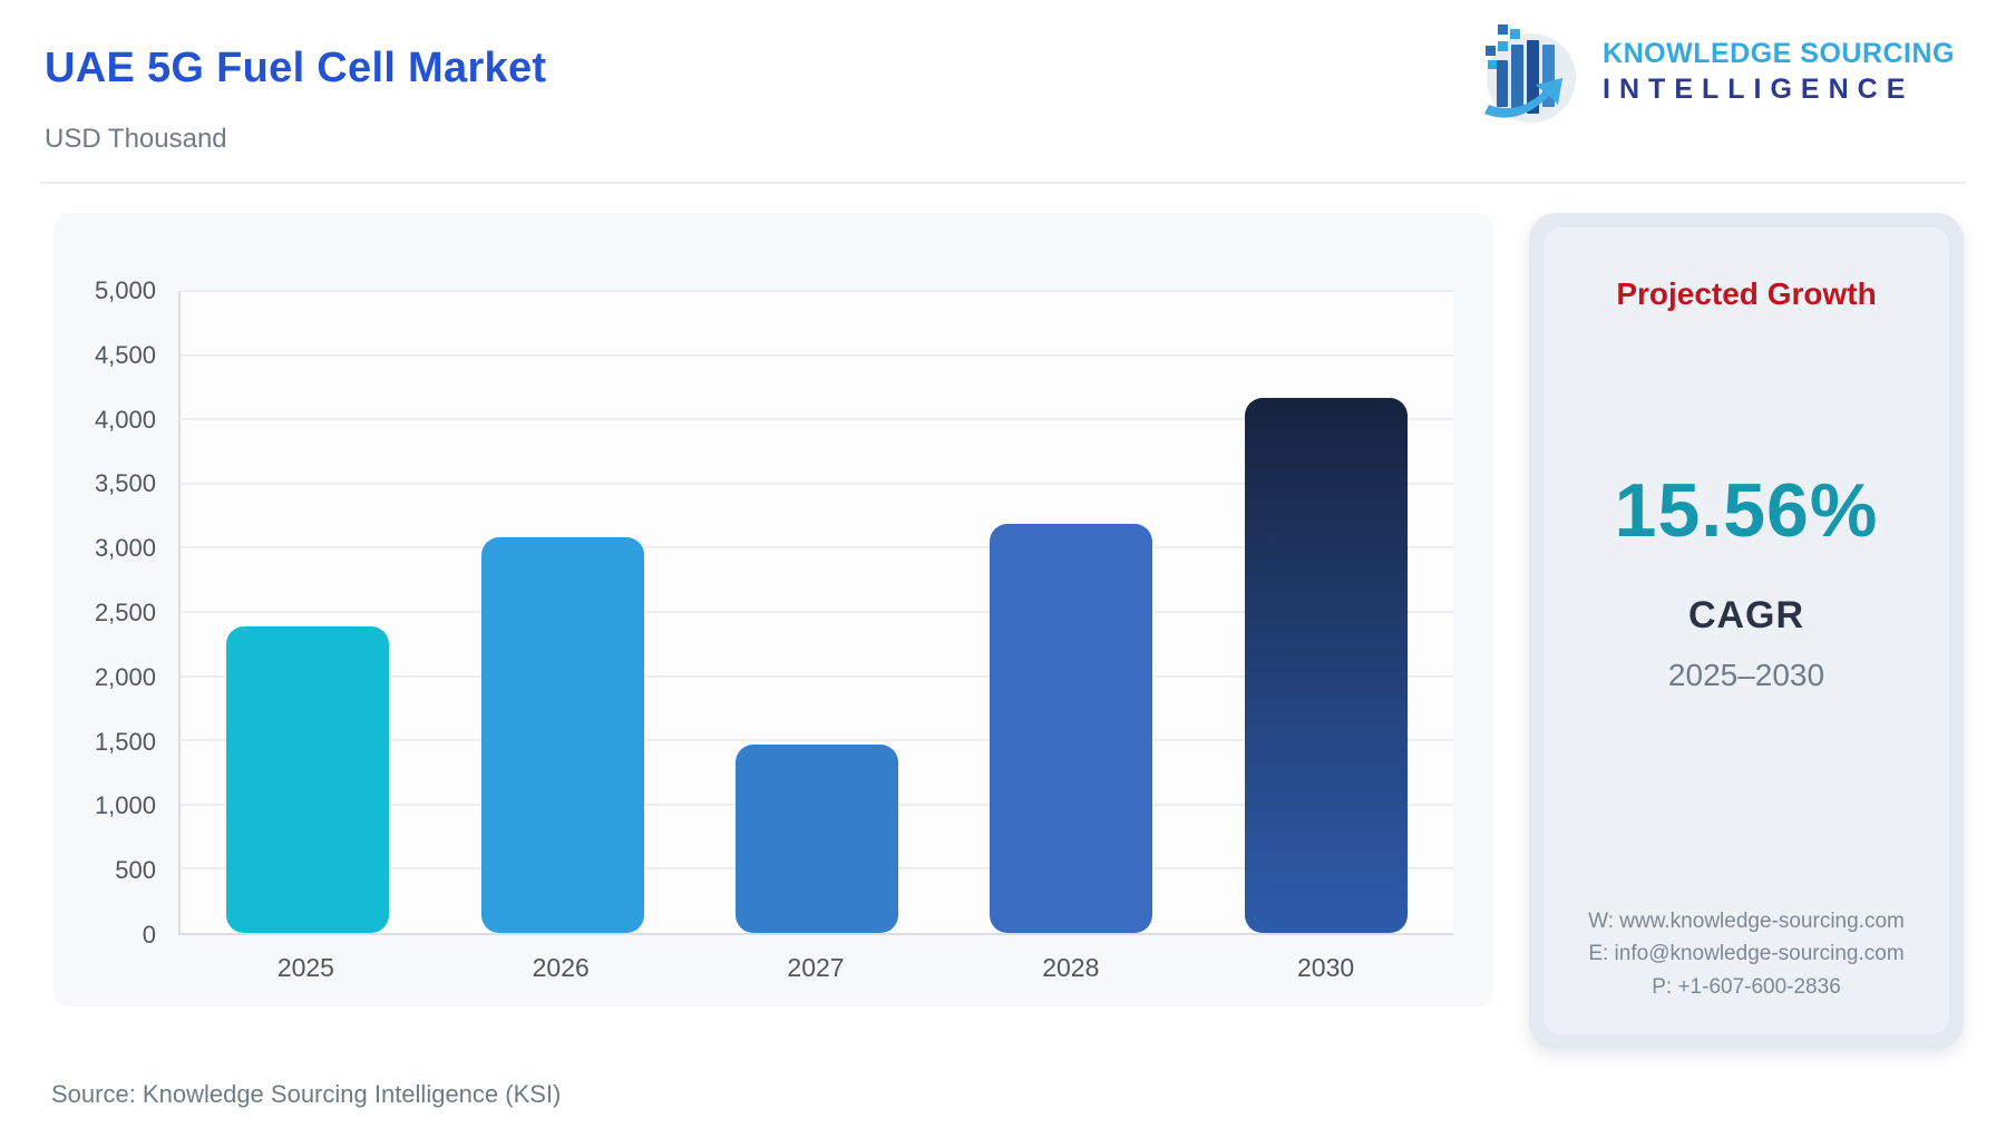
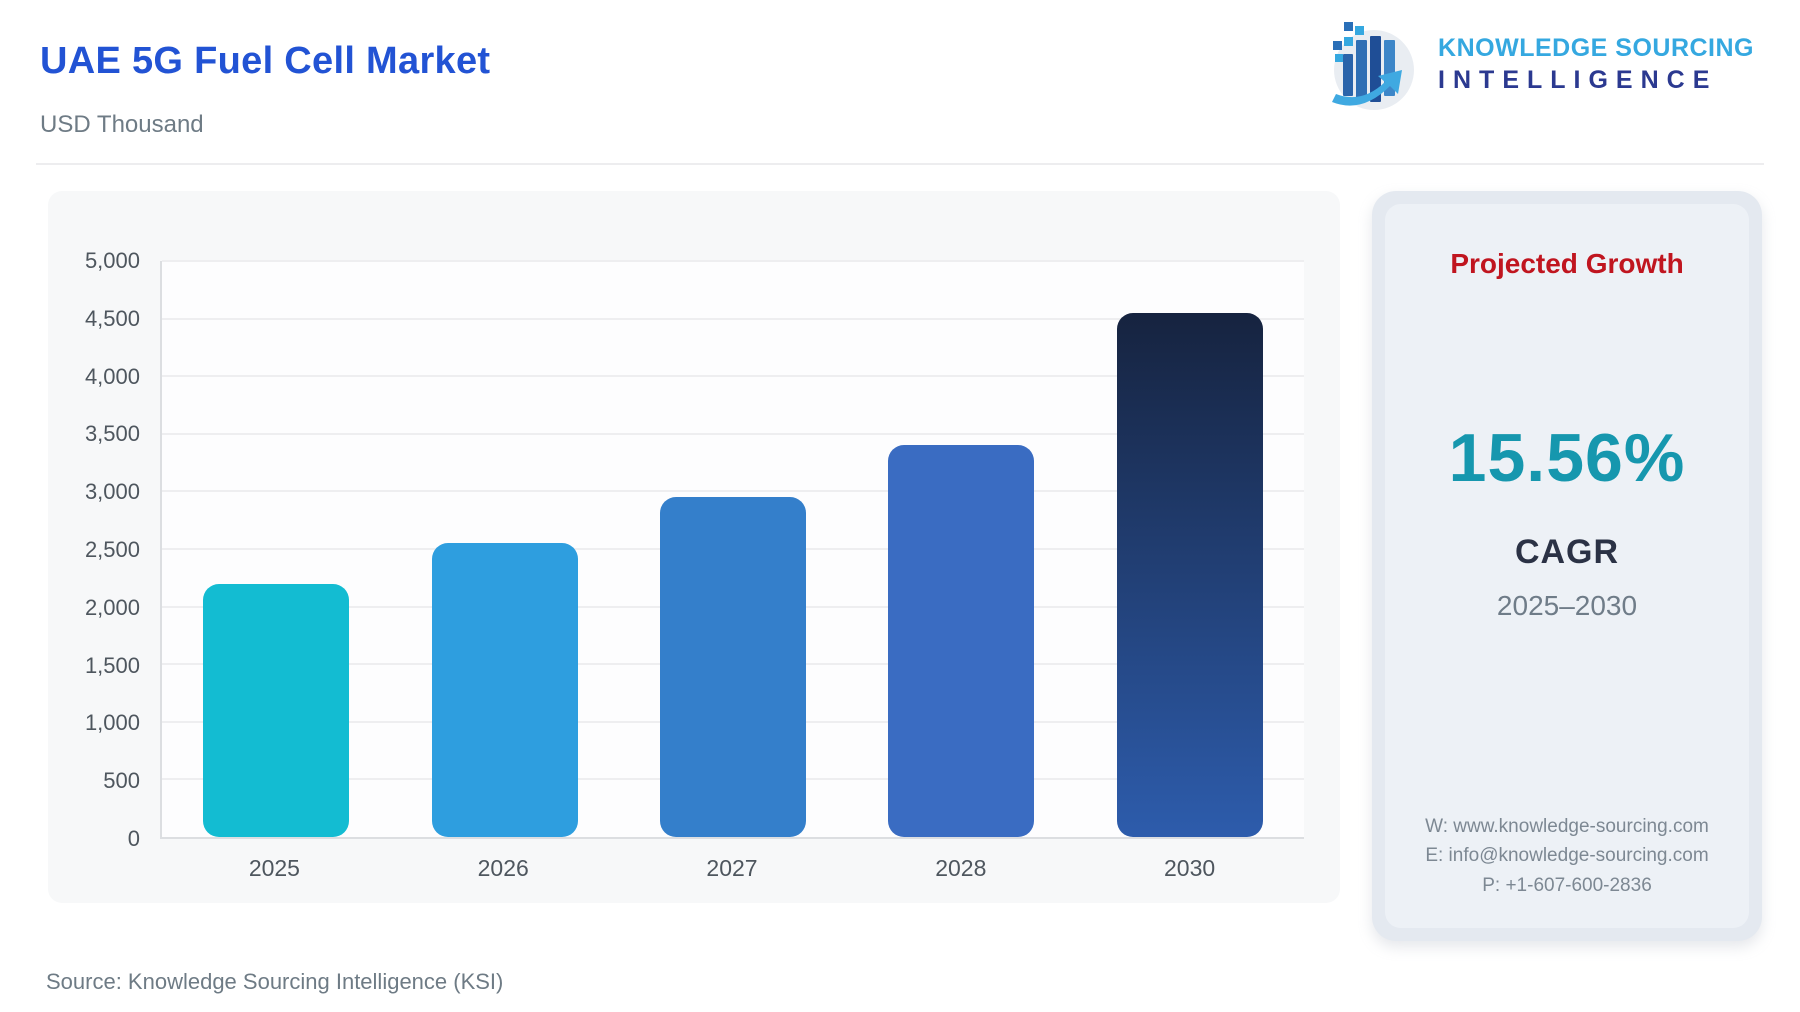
2025: 2390 -> 2200
2026: 3080 -> 2550
2027: 1470 -> 2950
2028: 3190 -> 3400
2030: 4170 -> 4550
